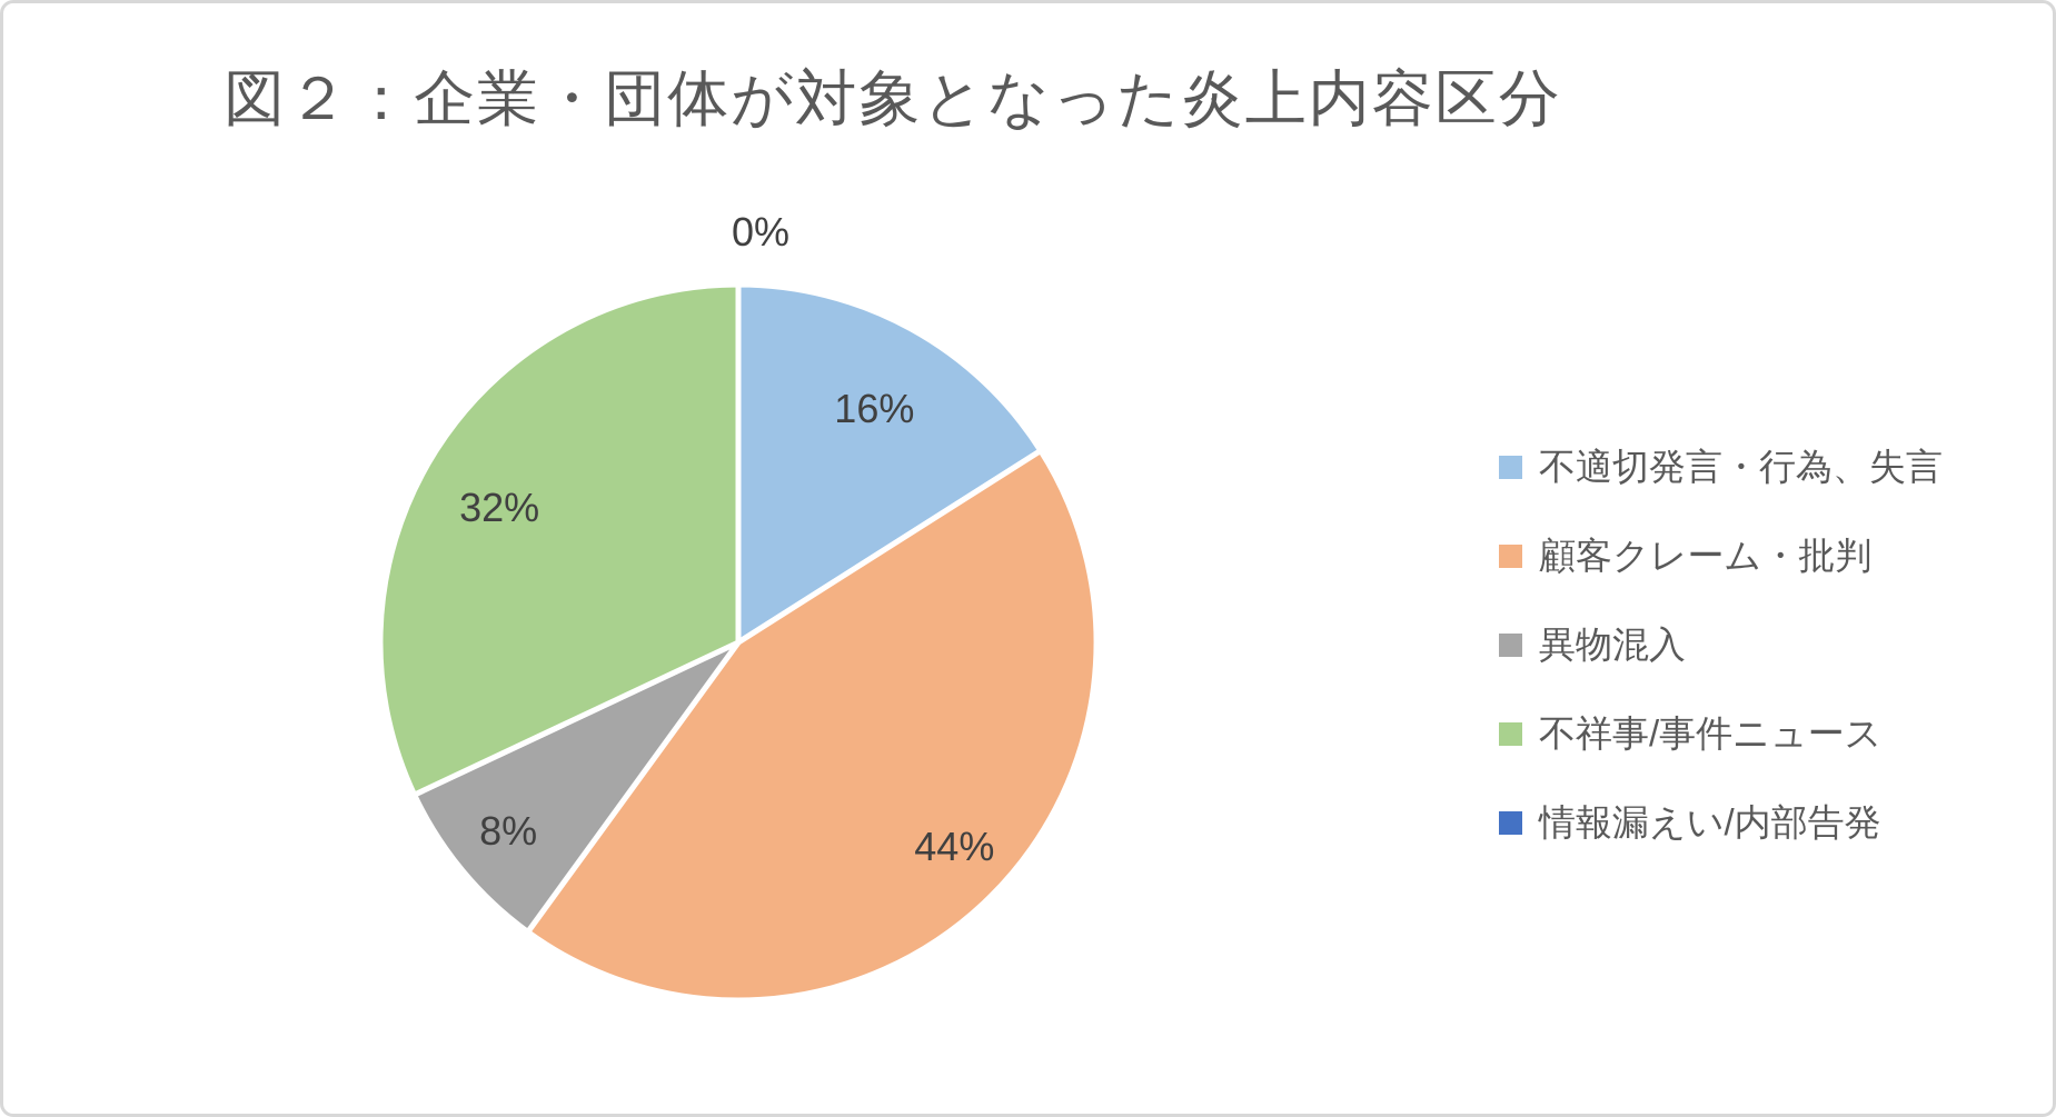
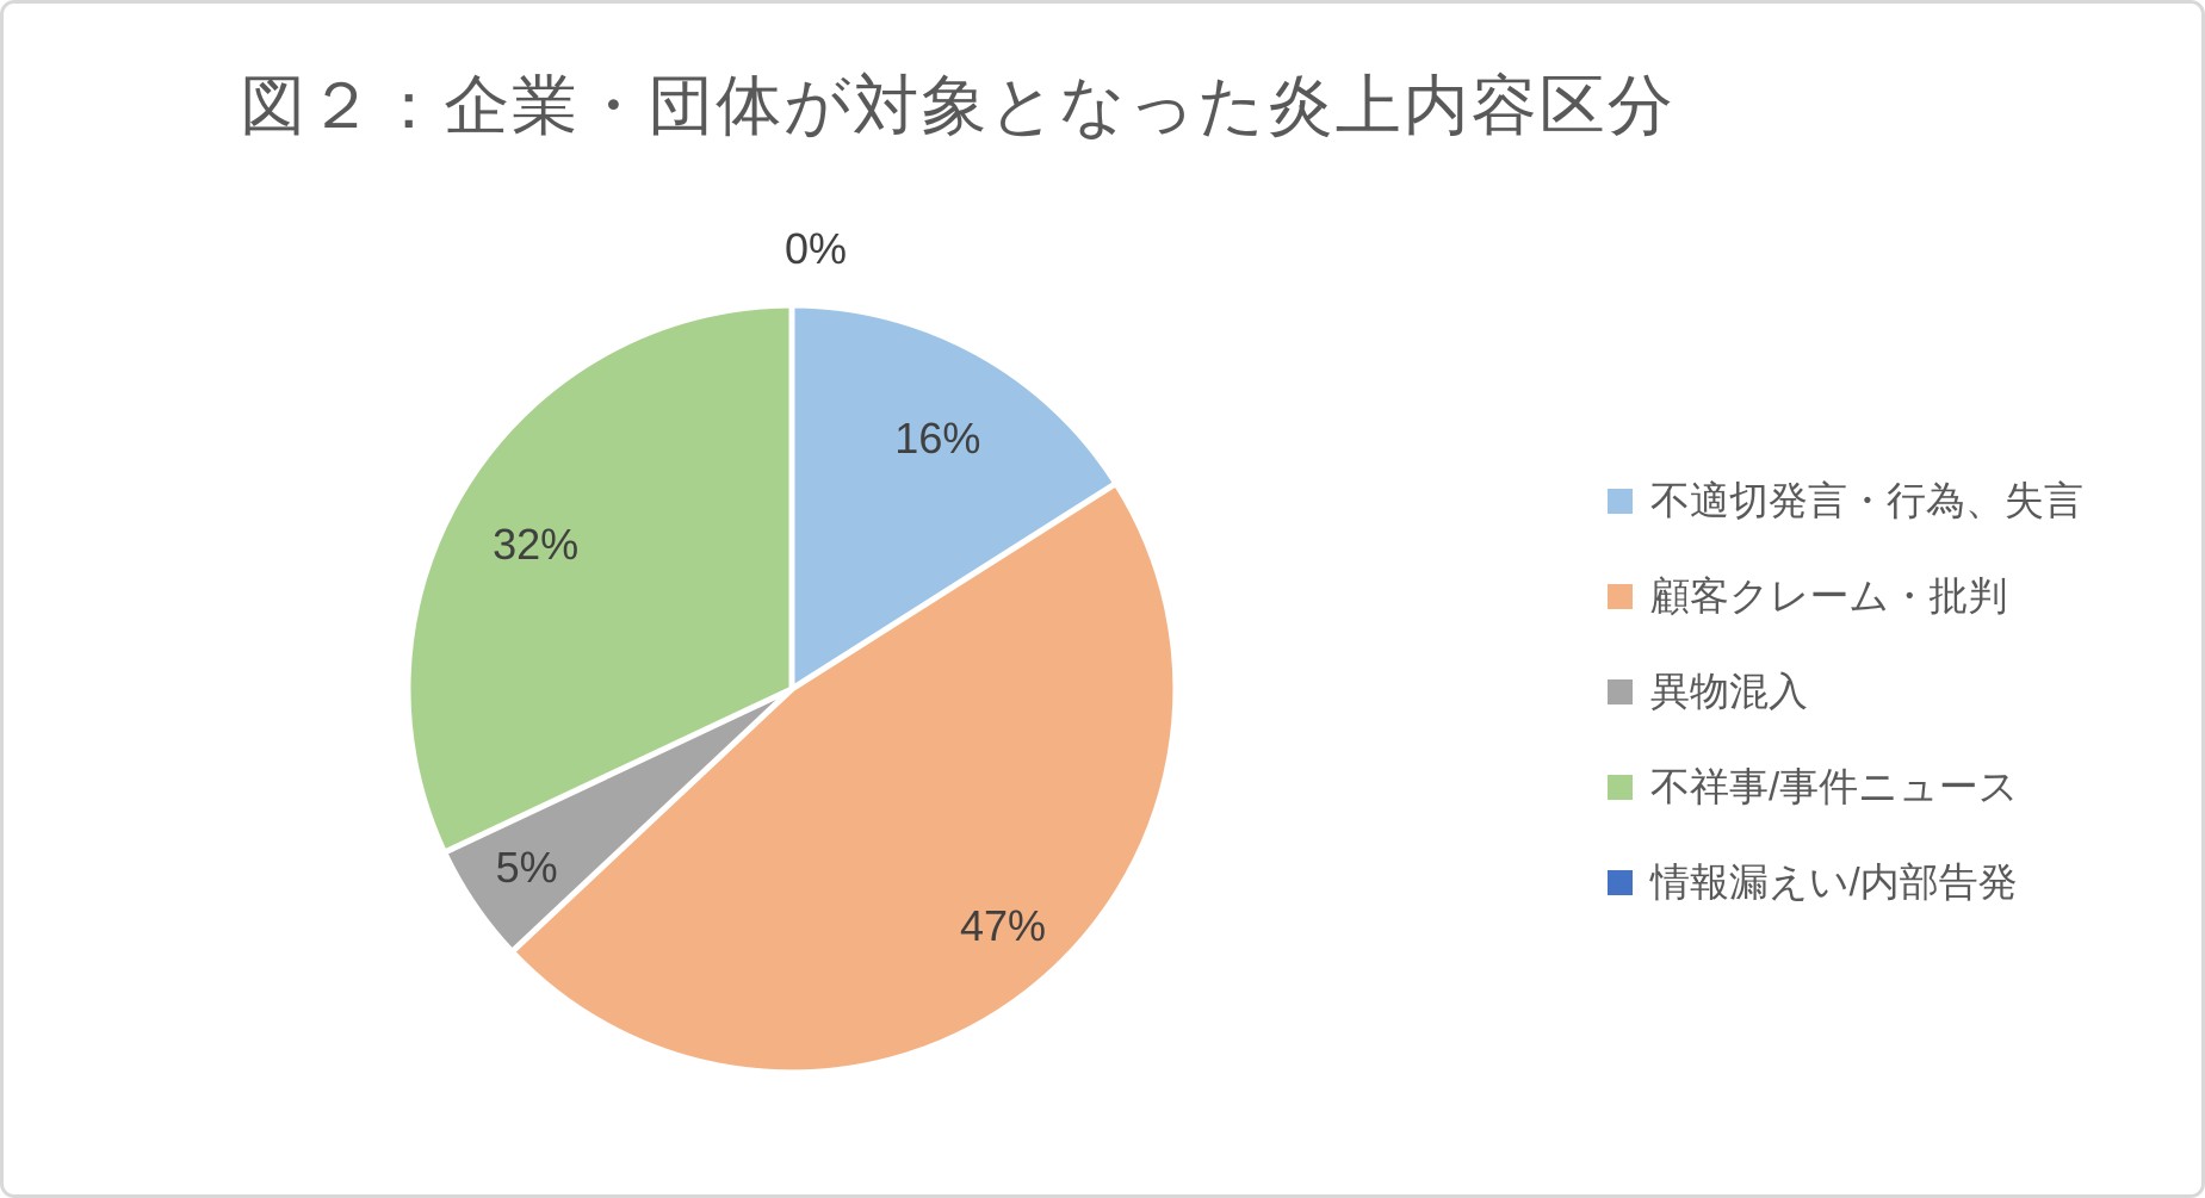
顧客クレーム・批判: 44% -> 47%
異物混入: 8% -> 5%
